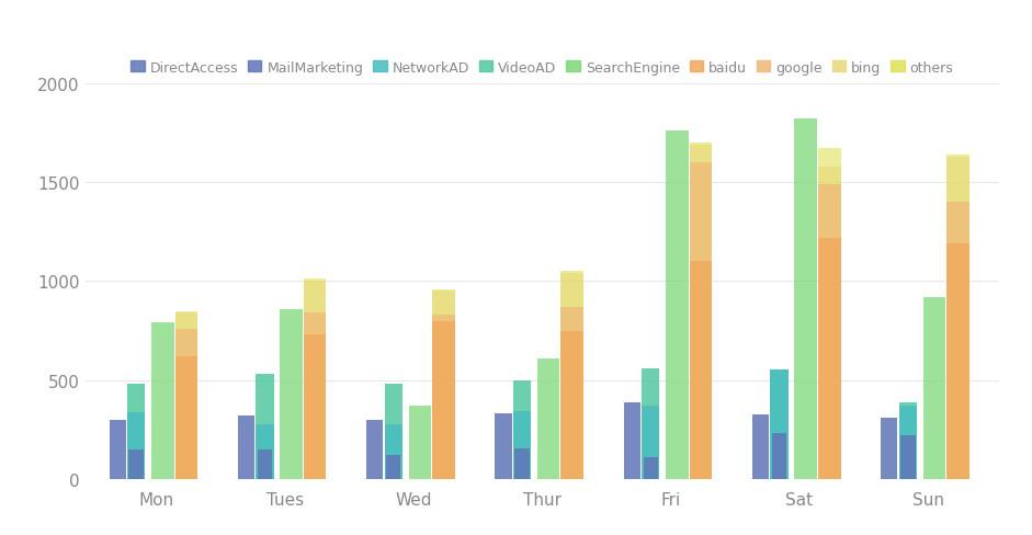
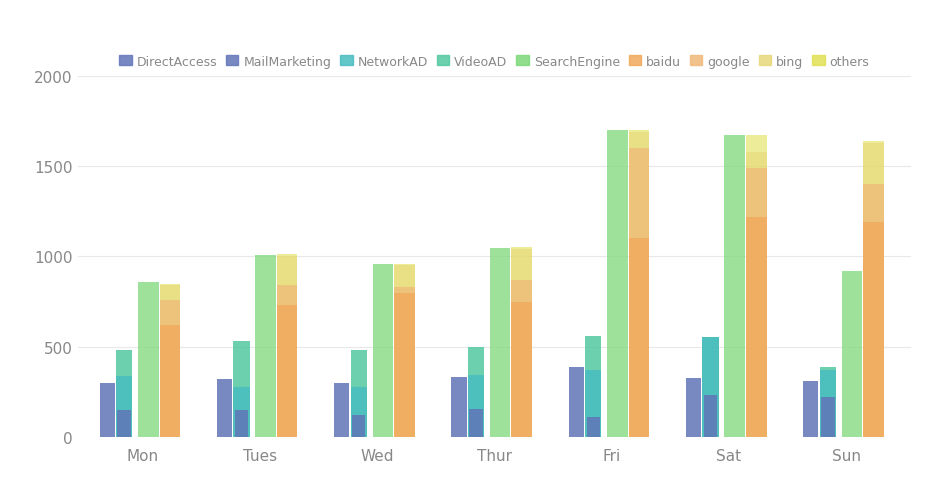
SearchEngine/Mon: 790 -> 860
SearchEngine/Tues: 860 -> 1010
SearchEngine/Wed: 370 -> 960
SearchEngine/Thur: 610 -> 1040
SearchEngine/Fri: 1760 -> 1700
SearchEngine/Sat: 1820 -> 1670
